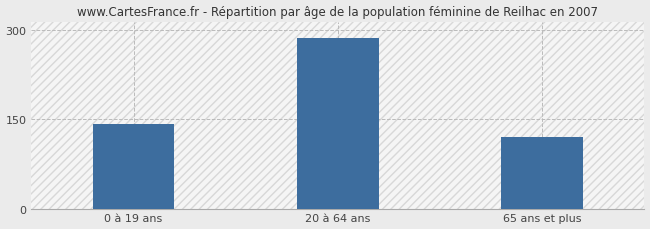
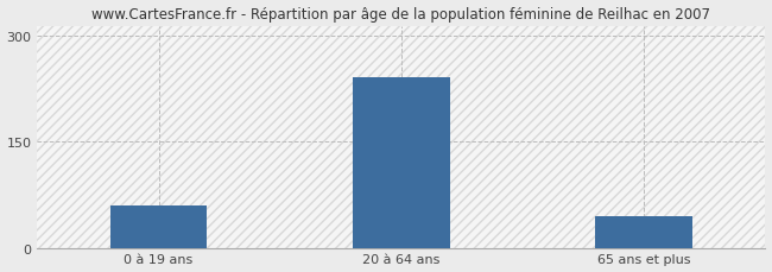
0 à 19 ans: 143 -> 60
20 à 64 ans: 287 -> 242
65 ans et plus: 120 -> 44
